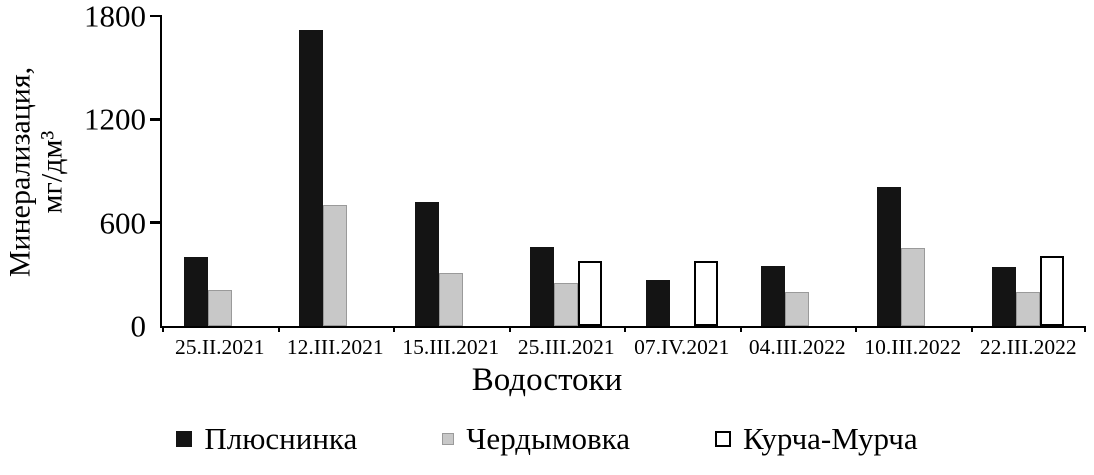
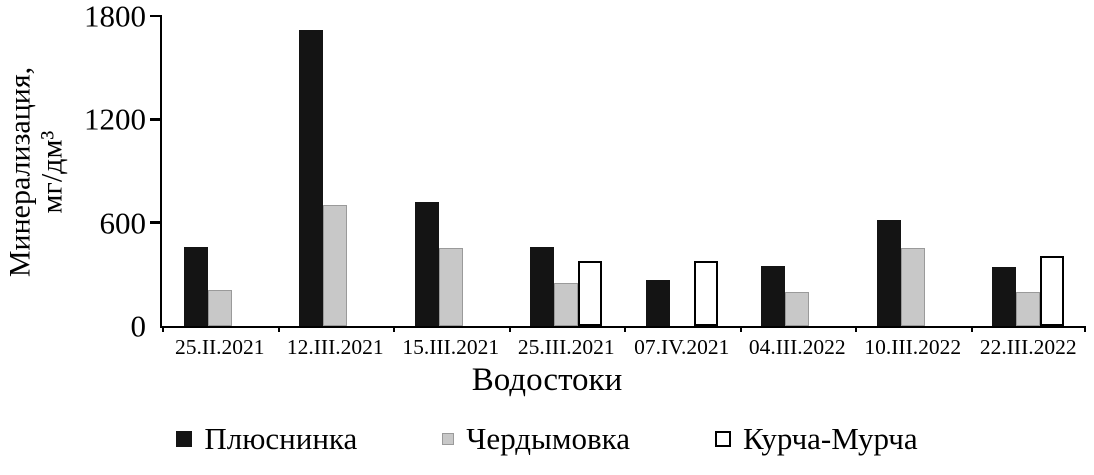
Плюснинка/25.II.2021: 400 -> 460
Чердымовка/15.III.2021: 310 -> 460
Плюснинка/10.III.2022: 810 -> 620
